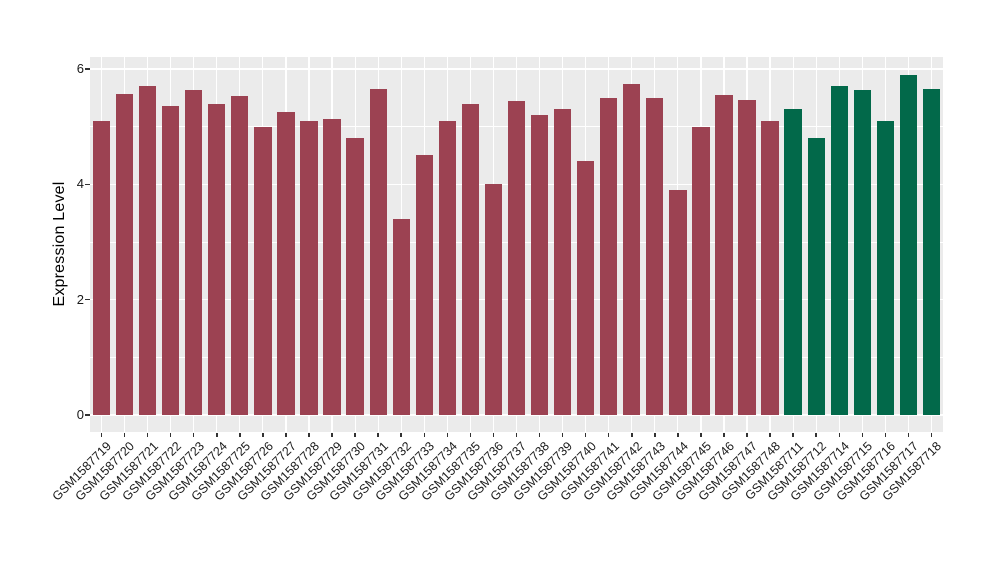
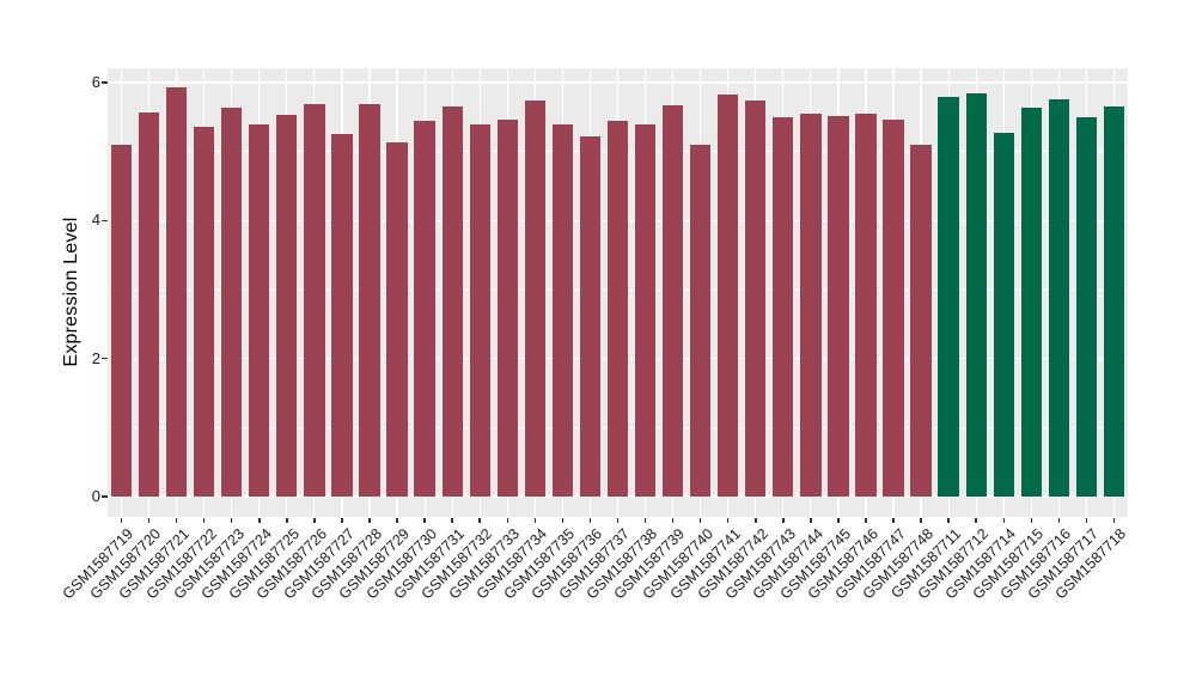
GSM1587721: 5.7 -> 5.9
GSM1587726: 5.0 -> 5.7
GSM1587728: 5.1 -> 5.7
GSM1587730: 4.8 -> 5.5
GSM1587732: 3.4 -> 5.4
GSM1587733: 4.5 -> 5.5
GSM1587734: 5.1 -> 5.7
GSM1587736: 4.0 -> 5.2
GSM1587738: 5.2 -> 5.4
GSM1587739: 5.3 -> 5.7
GSM1587740: 4.4 -> 5.1
GSM1587741: 5.5 -> 5.8
GSM1587744: 3.9 -> 5.5
GSM1587745: 5.0 -> 5.5
GSM1587711: 5.3 -> 5.8
GSM1587712: 4.8 -> 5.8
GSM1587714: 5.7 -> 5.3
GSM1587716: 5.1 -> 5.8
GSM1587717: 5.9 -> 5.5
